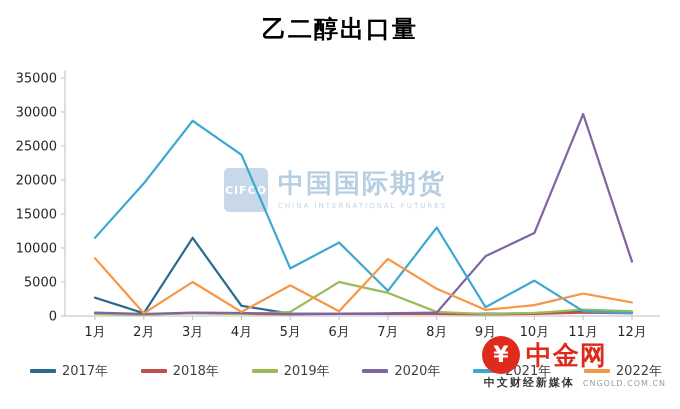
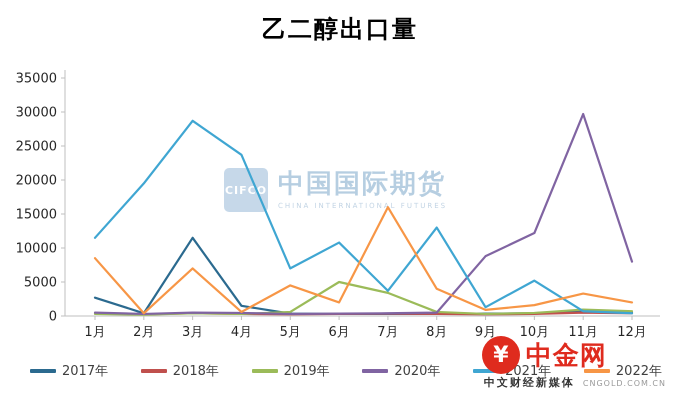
2022年/3月: 5000 -> 7000
2022年/6月: 1000 -> 2000
2022年/7月: 8000 -> 16000
